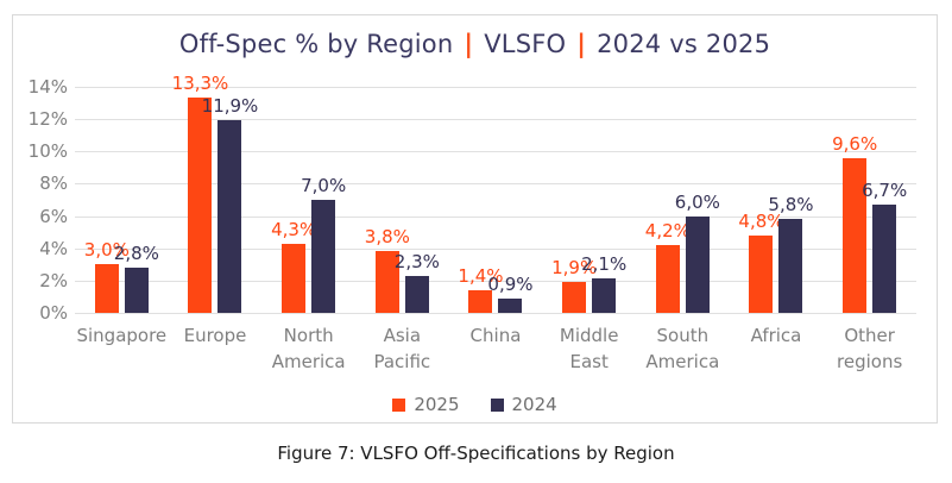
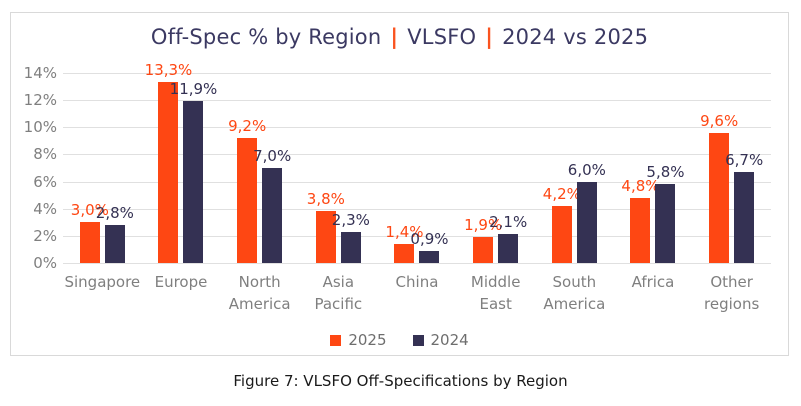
2025/North America: 4,3% -> 9,2%
